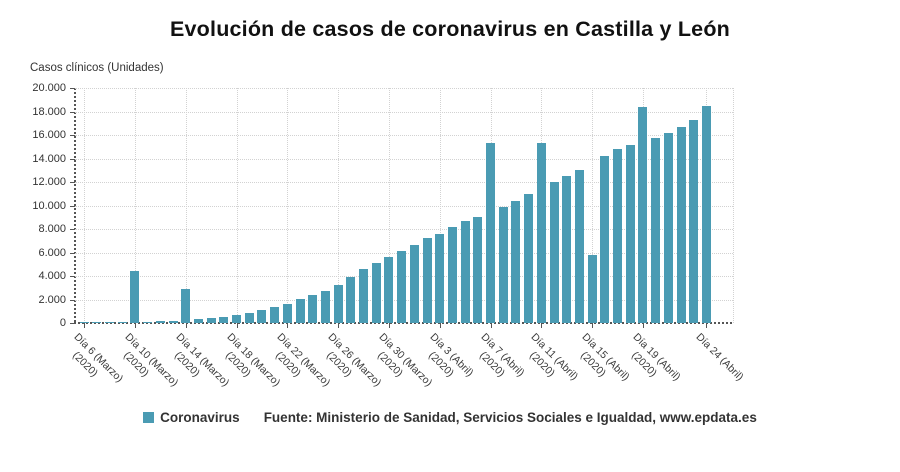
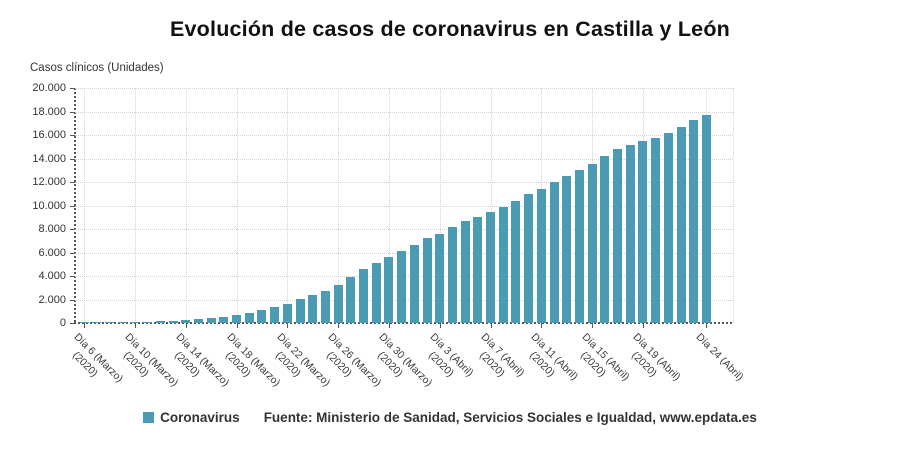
Día 10 (Marzo): 4400 -> 100
Día 14 (Marzo): 2900 -> 200
Día 7 (Abril): 15300 -> 9400
Día 11 (Abril): 15300 -> 11400
Día 15 (Abril): 5800 -> 13600
Día 19 (Abril): 18400 -> 15500
Día 24 (Abril): 18500 -> 17700
